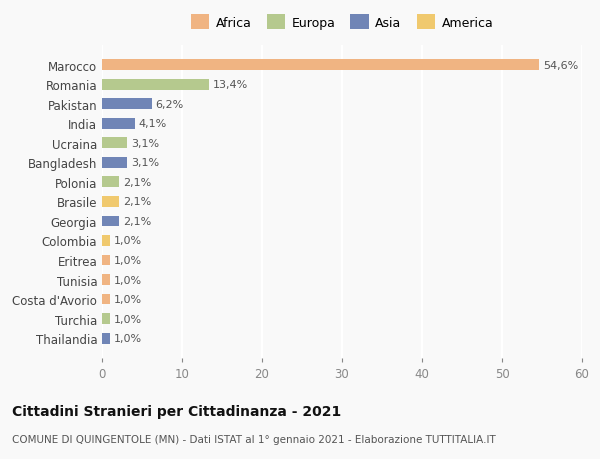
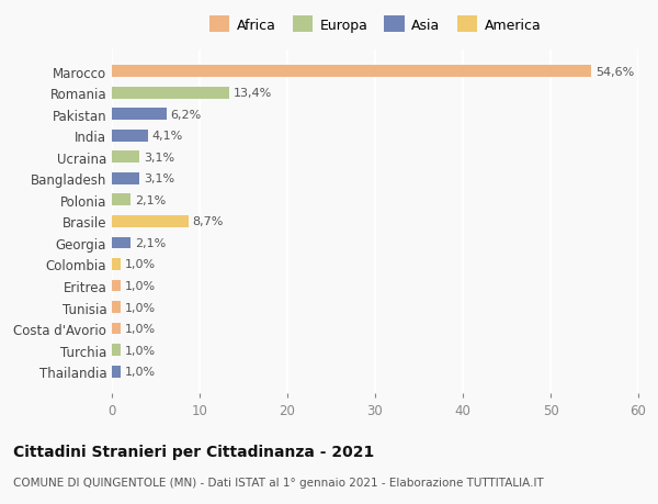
Brasile: 2,1% -> 8,7%
